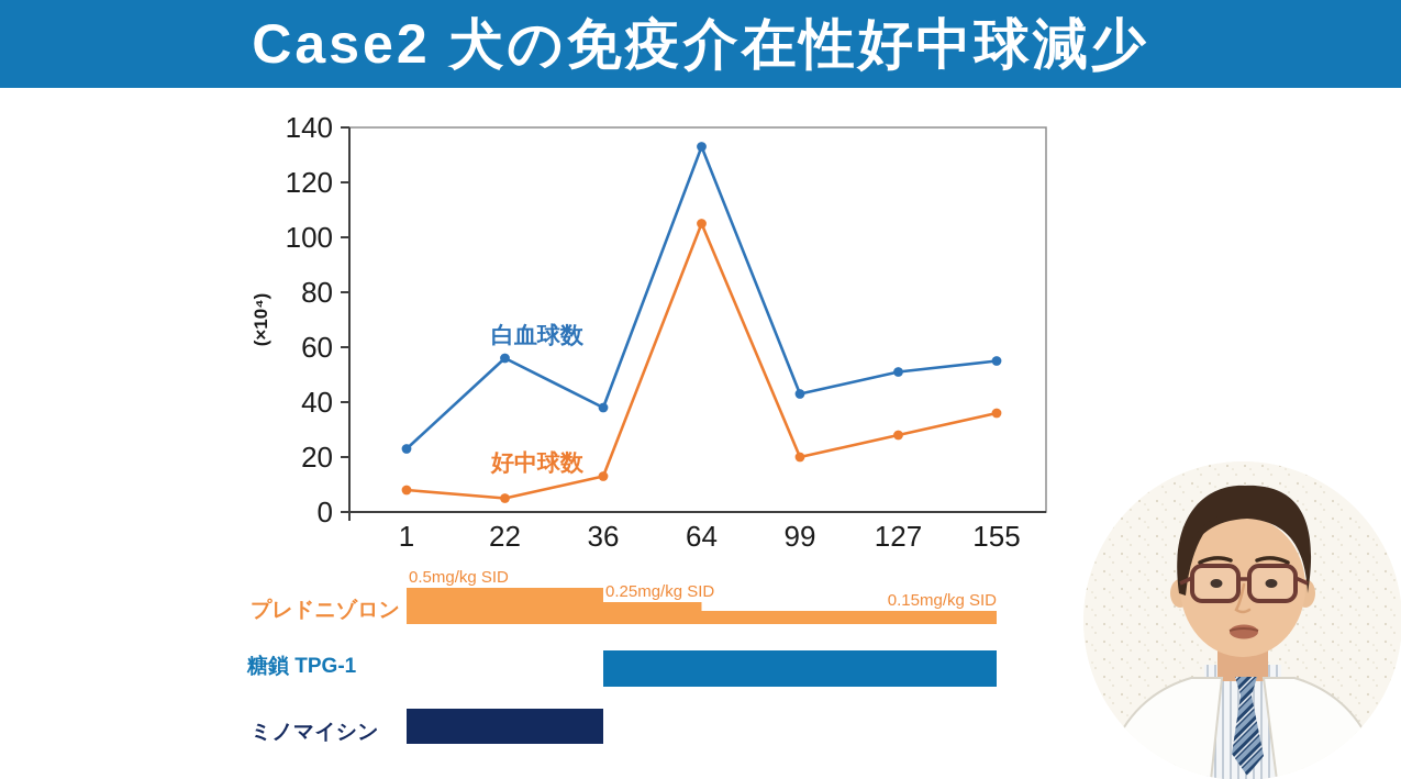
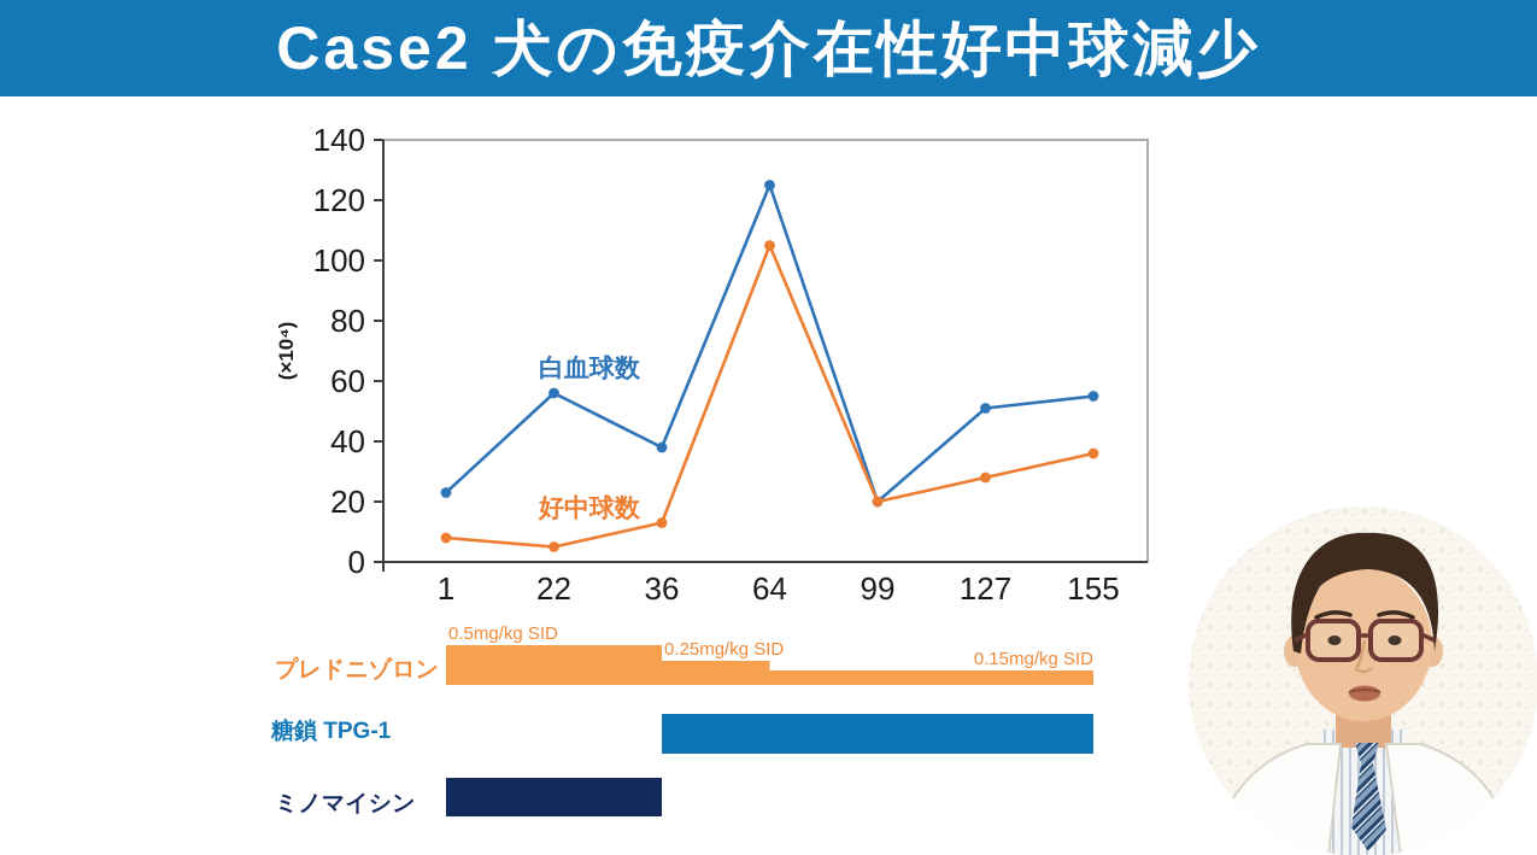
白血球数/64: 133 -> 125
白血球数/99: 43 -> 20
